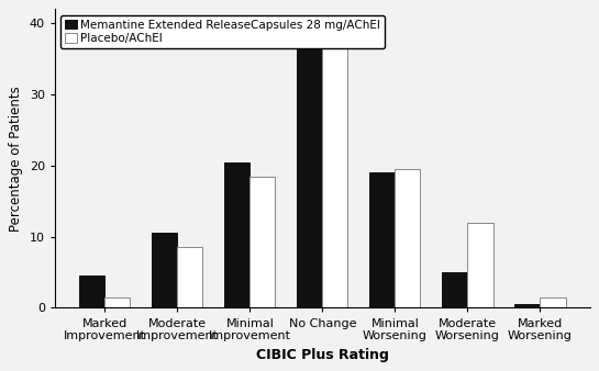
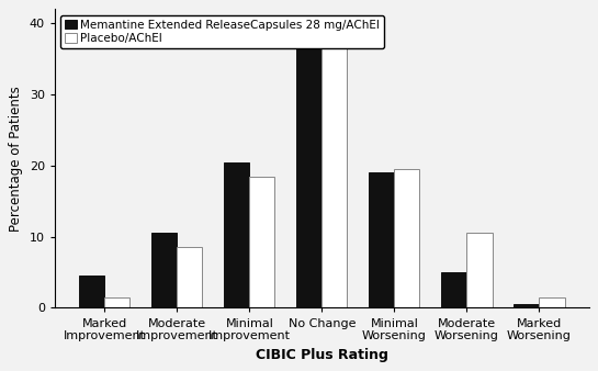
Placebo/AChEI/Moderate Worsening: 12.0 -> 10.5
